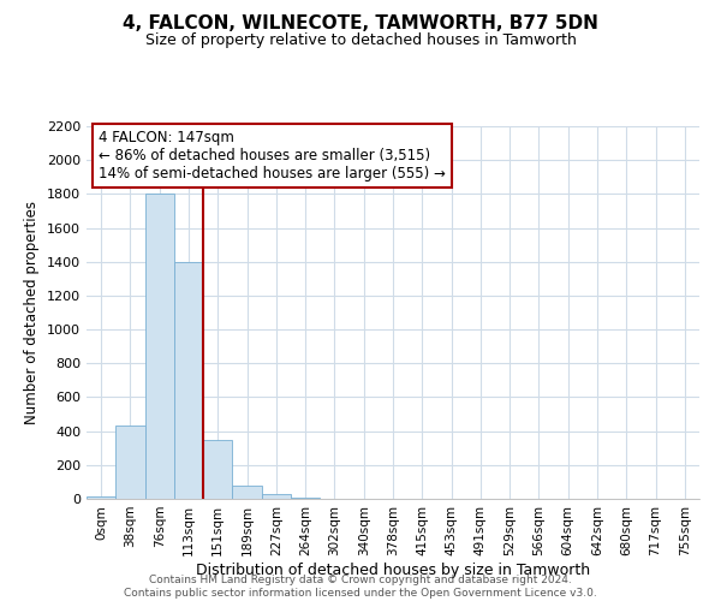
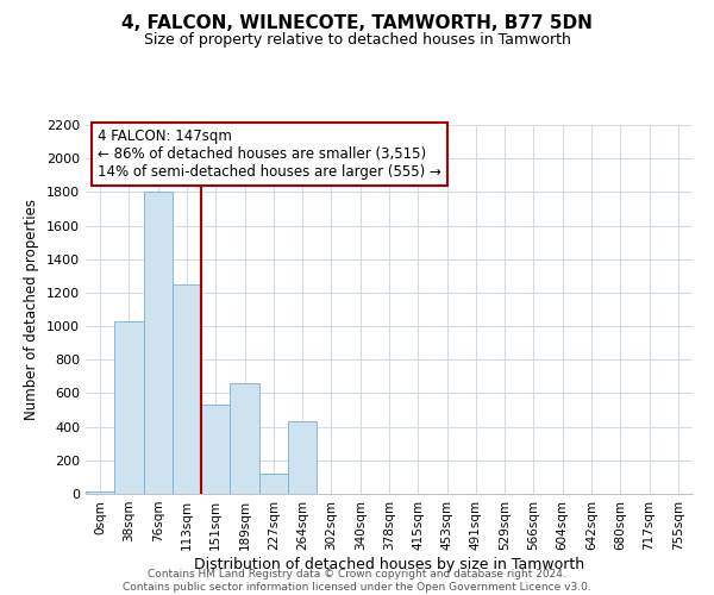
38sqm: 430 -> 1030
113sqm: 1400 -> 1250
151sqm: 350 -> 530
189sqm: 80 -> 660
227sqm: 20 -> 120
264sqm: 0 -> 430
